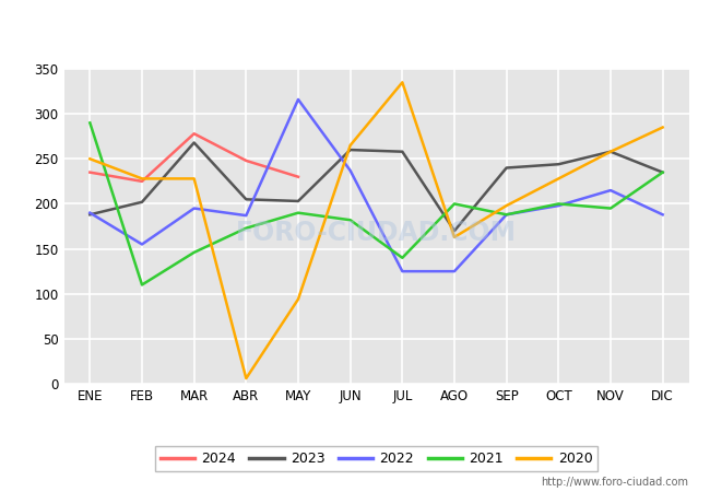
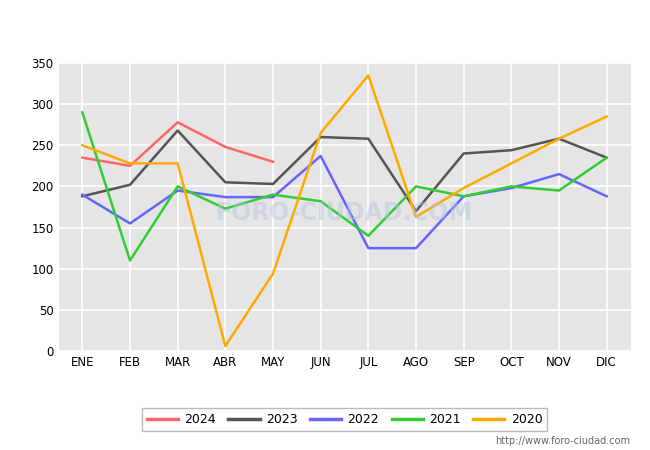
2021/MAR: 146 -> 200
2022/MAY: 316 -> 187
